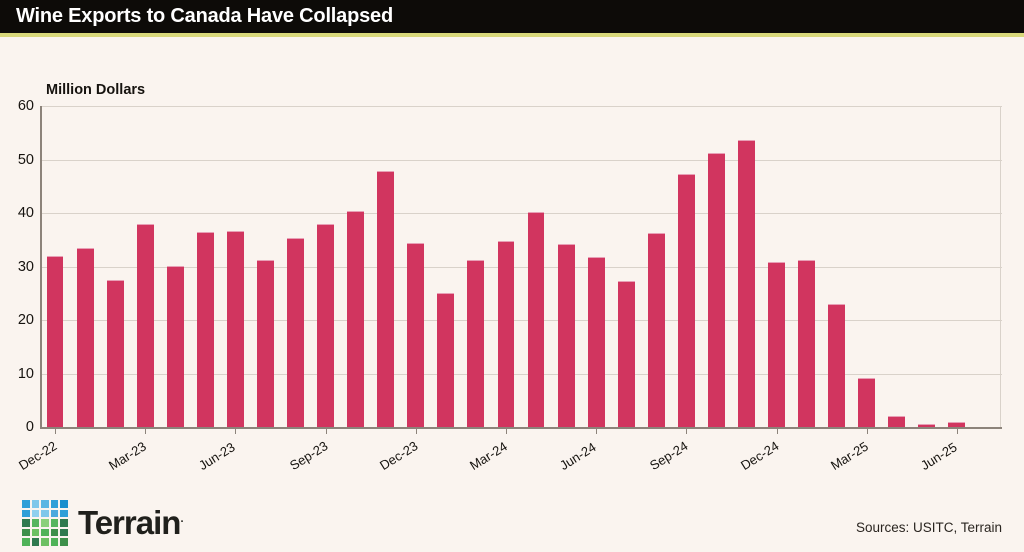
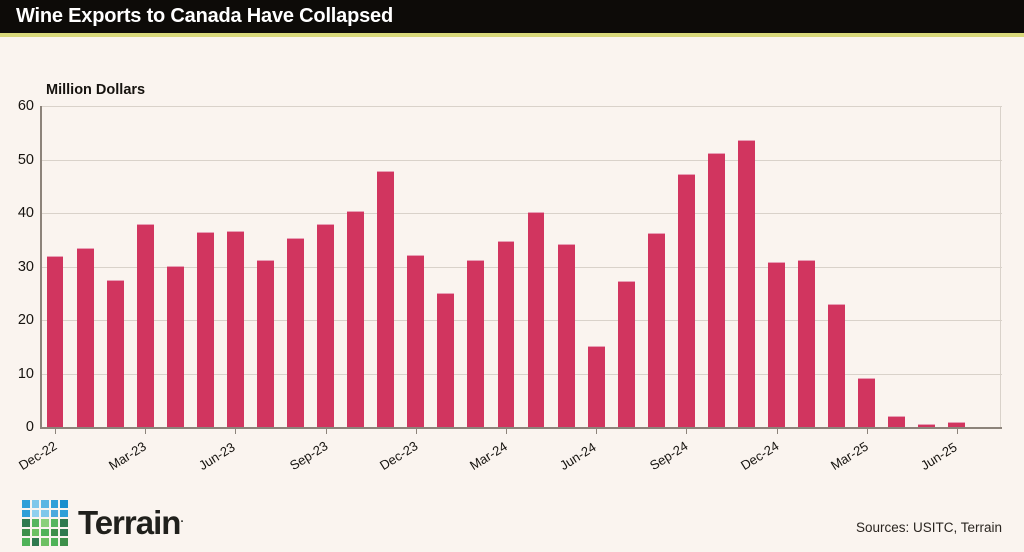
Dec-23: 34 -> 32
Jun-24: 32 -> 15
